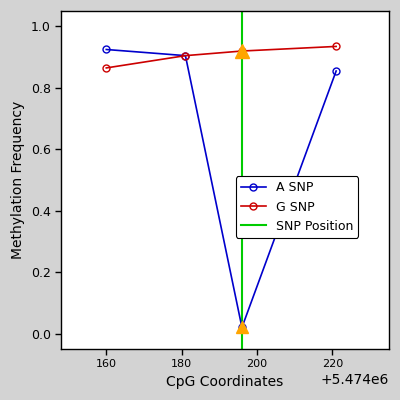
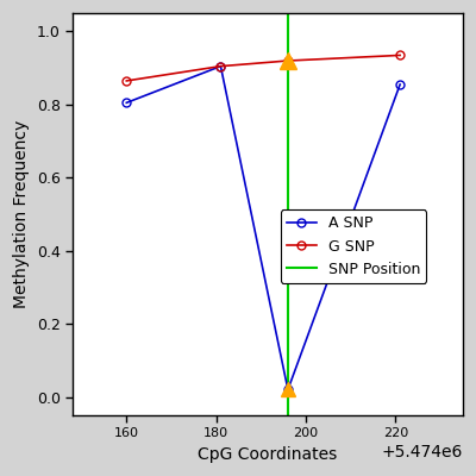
A SNP/160: 0.925 -> 0.805
